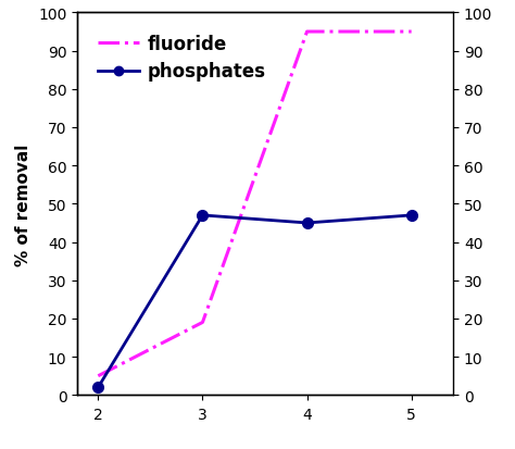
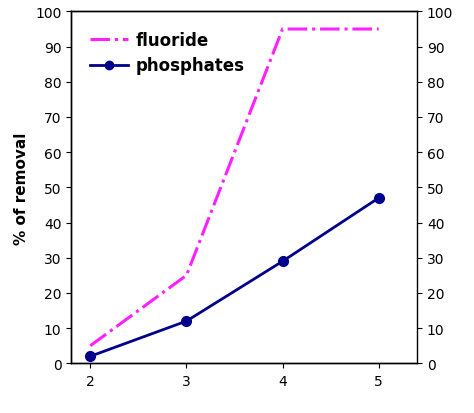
fluoride/3: 19 -> 25
phosphates/3: 47 -> 12
phosphates/4: 45 -> 29
